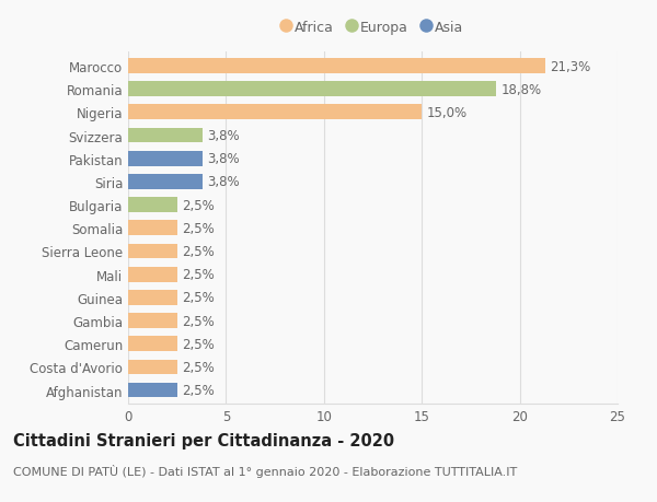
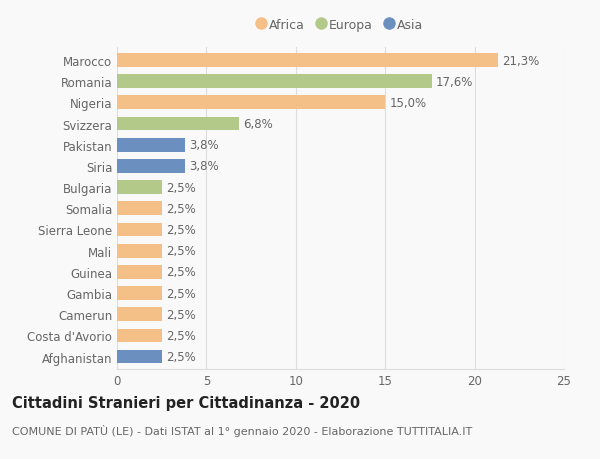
Romania: 18,8% -> 17,6%
Svizzera: 3,8% -> 6,8%
